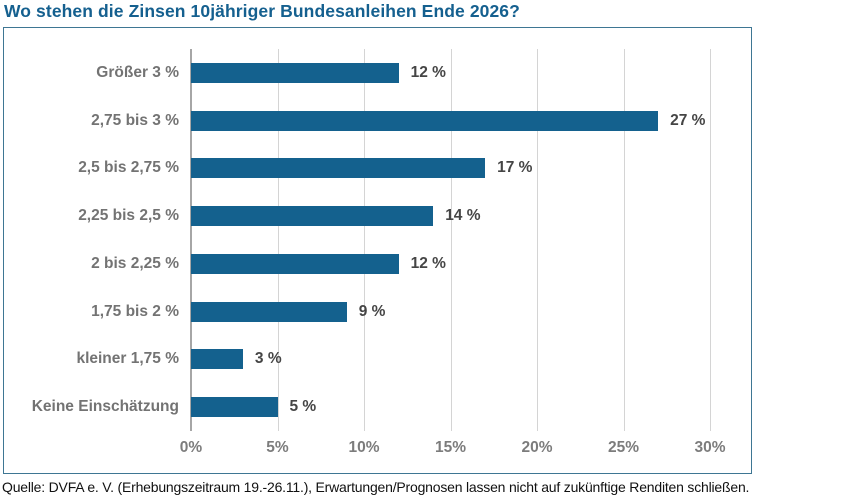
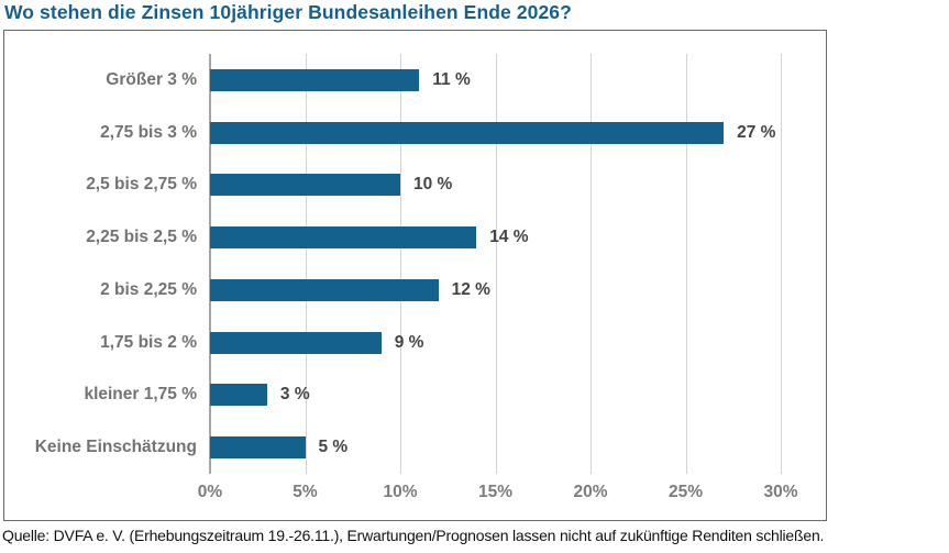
Größer 3 %: 12 -> 11
2,5 bis 2,75 %: 17 -> 10
